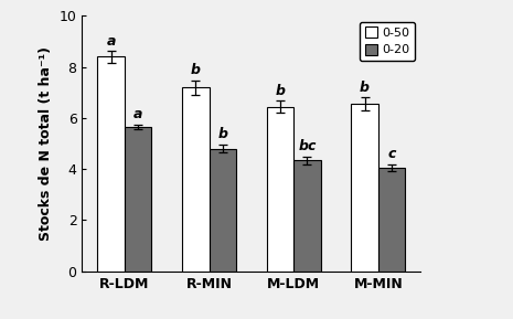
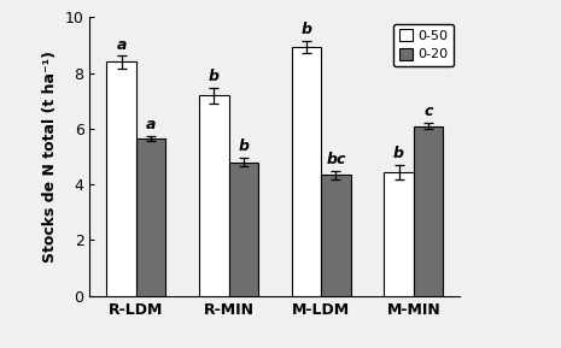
0-50/M-LDM: 6.45 -> 8.95
0-50/M-MIN: 6.55 -> 4.45
0-20/M-MIN: 4.05 -> 6.10
